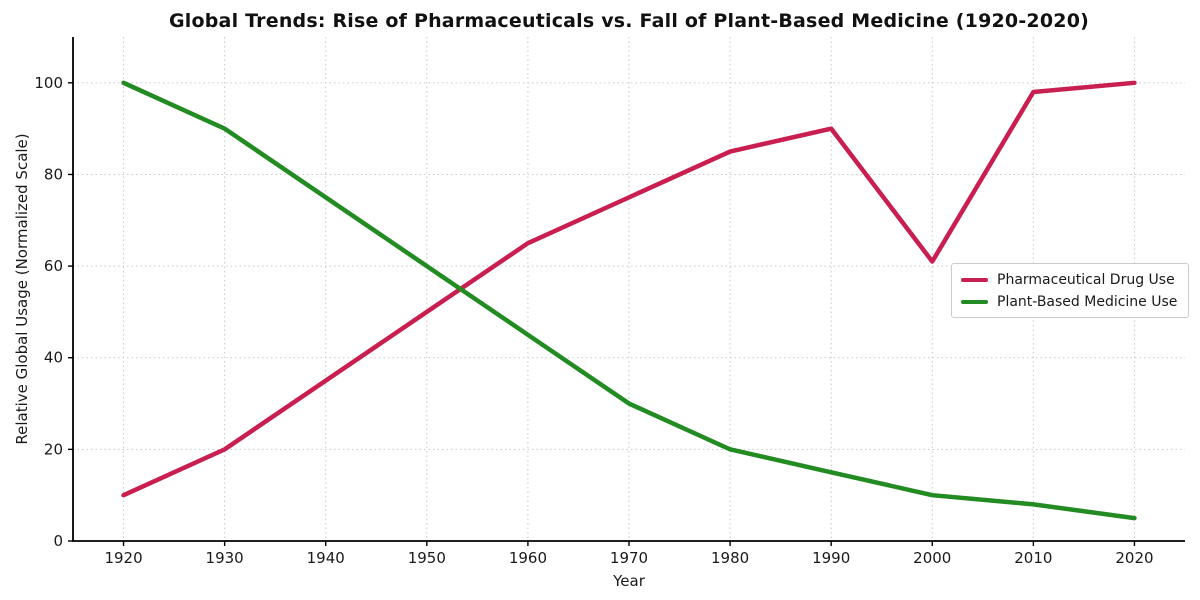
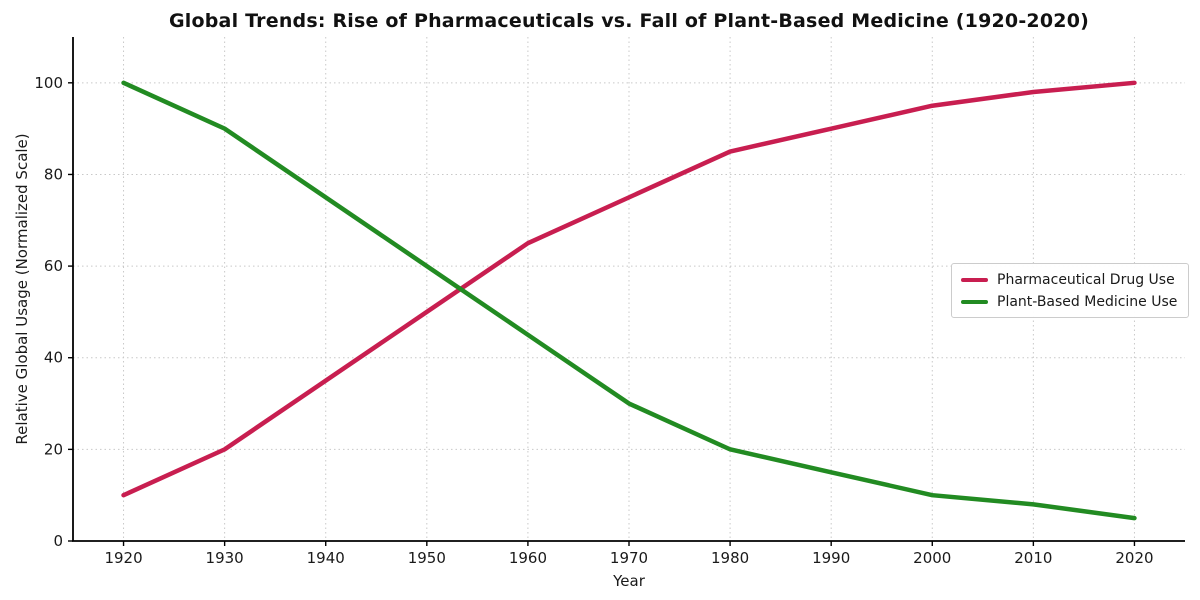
Pharmaceutical Drug Use/2000: 61 -> 95
